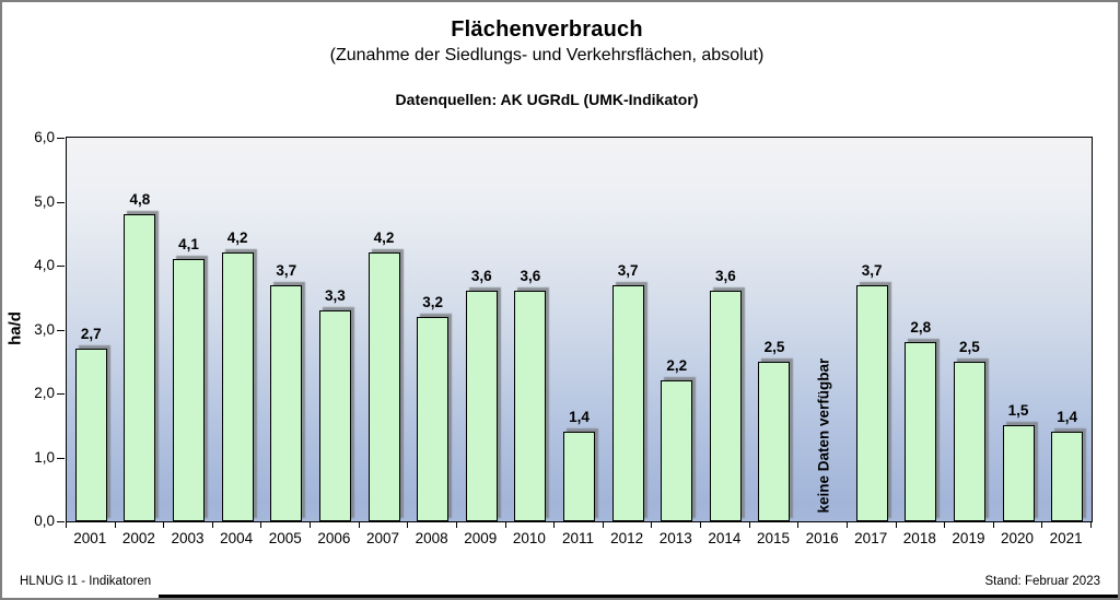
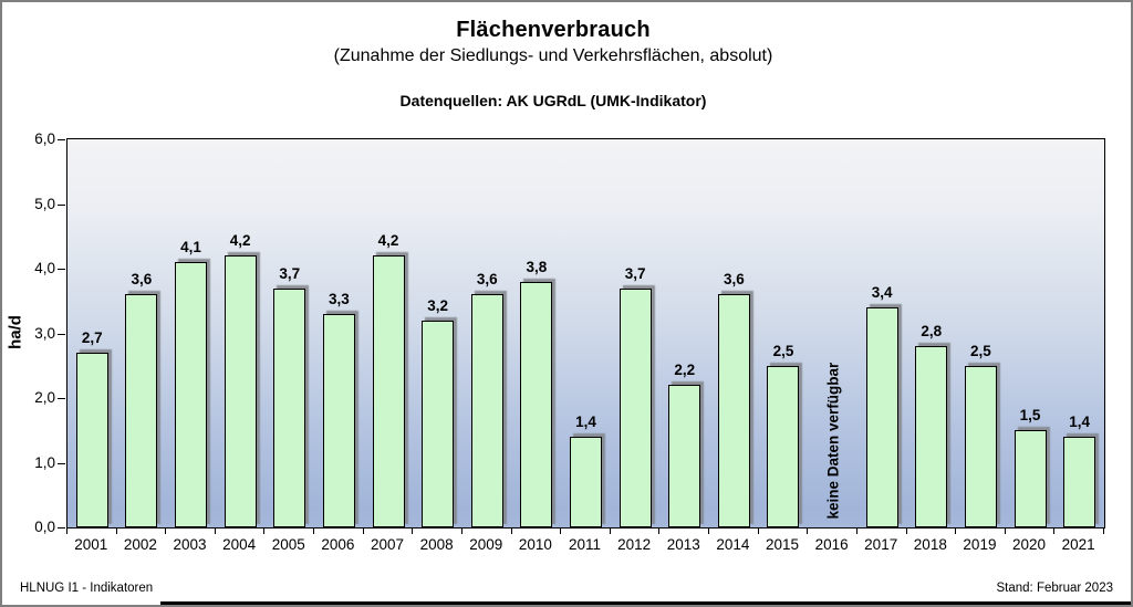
2002: 4,8 -> 3,6
2010: 3,6 -> 3,8
2017: 3,7 -> 3,4
